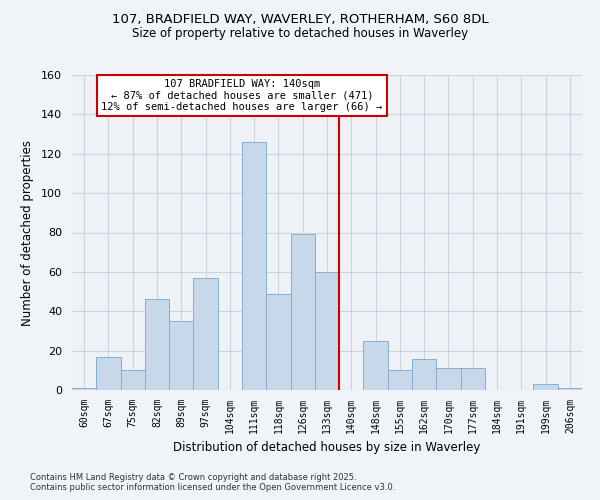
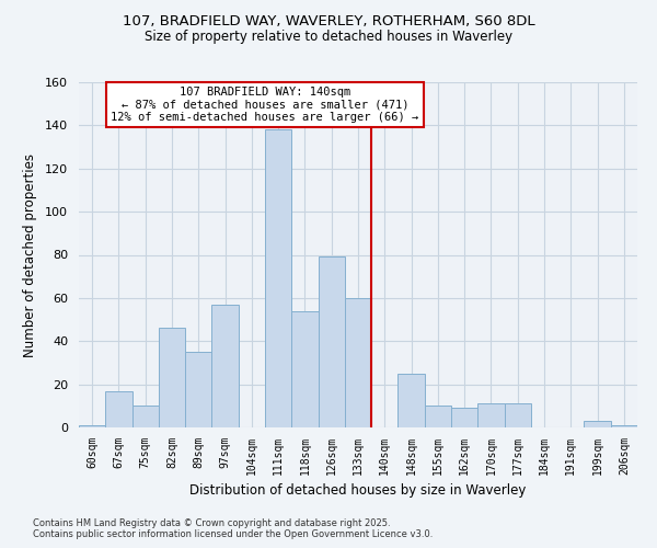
111sqm: 126 -> 138
118sqm: 49 -> 54
162sqm: 16 -> 9
